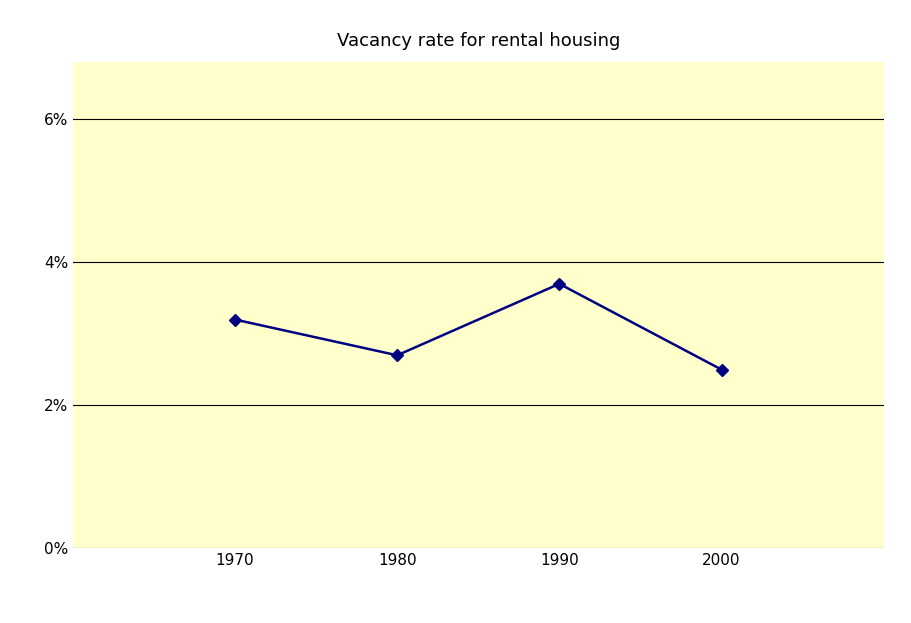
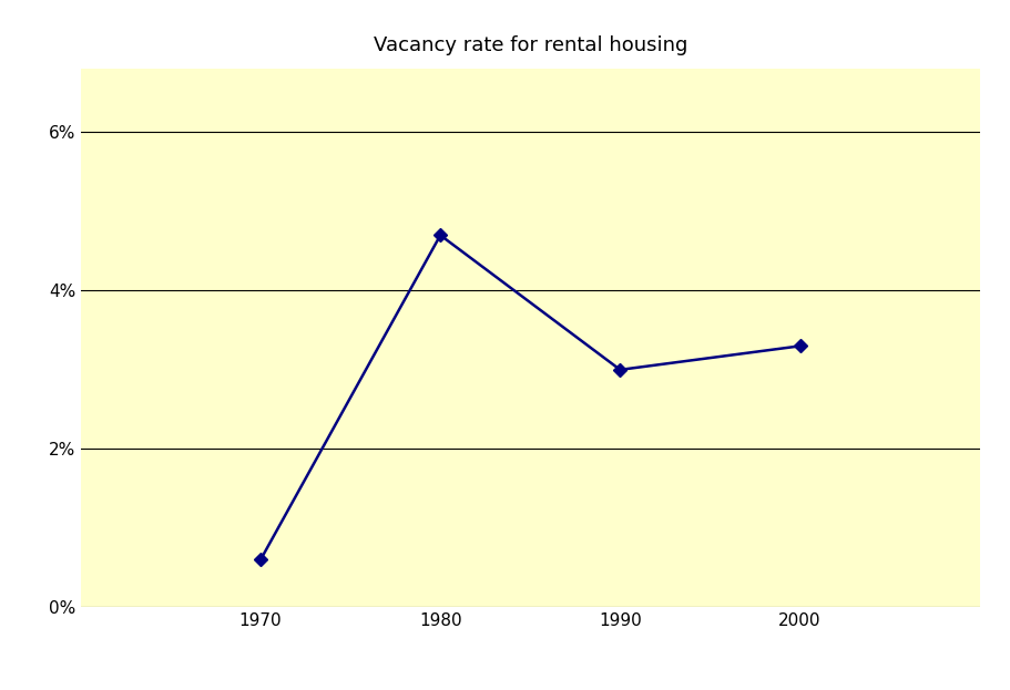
1970: 3.2% -> 0.6%
1980: 2.7% -> 4.7%
1990: 3.7% -> 3.0%
2000: 2.5% -> 3.3%
